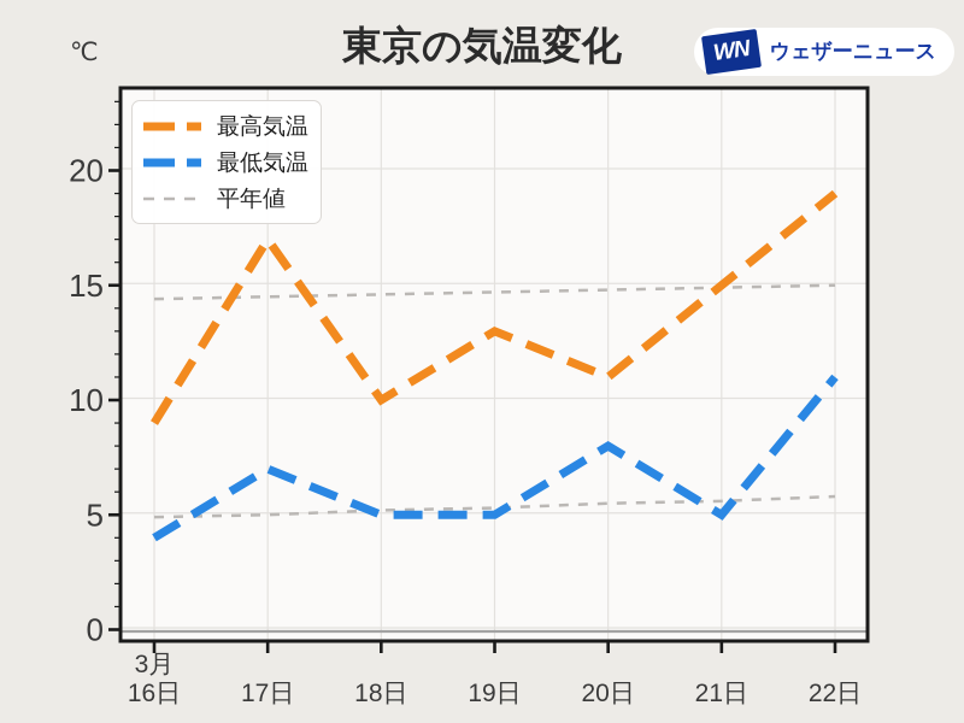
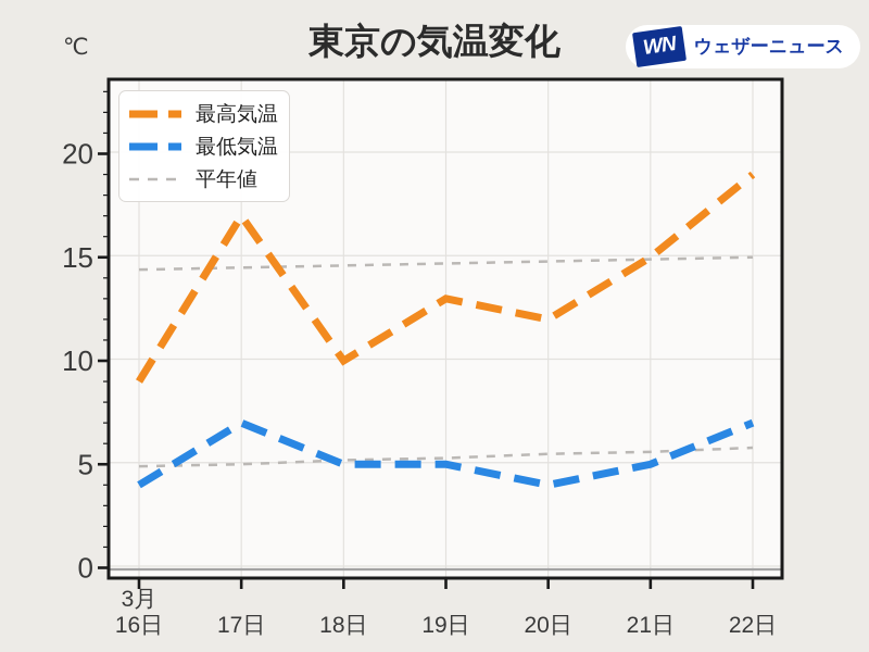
最高気温/20日: 11 -> 12
最低気温/20日: 8 -> 4
最低気温/22日: 11 -> 7
